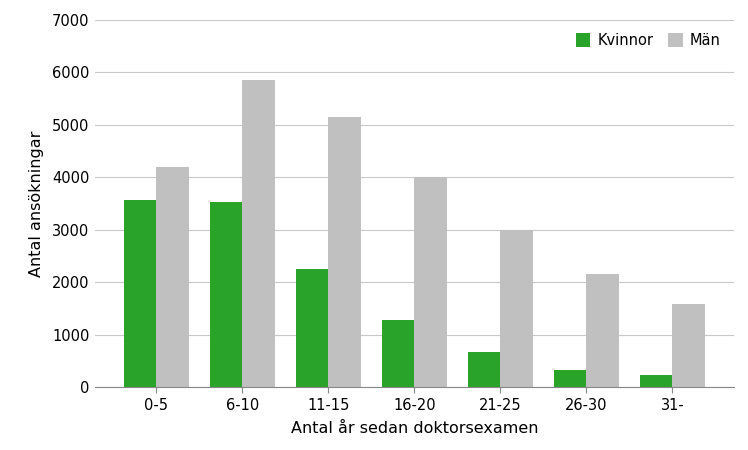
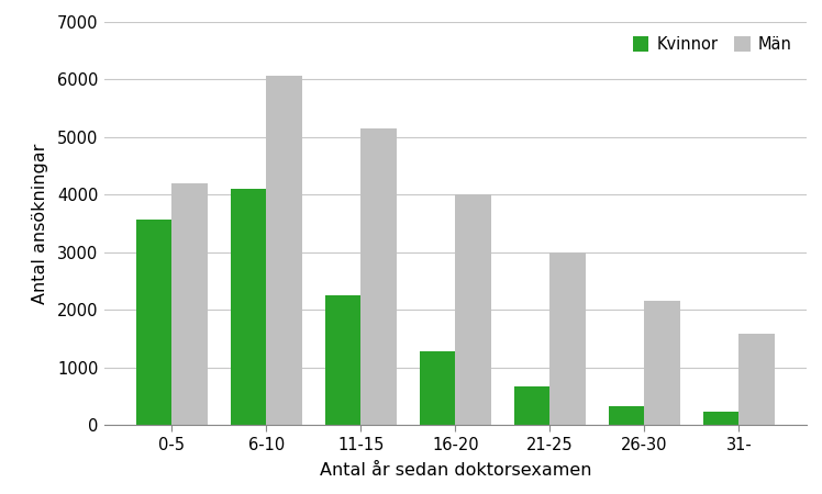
Kvinnor/6-10: 3540 -> 4100
Män/6-10: 5850 -> 6060
